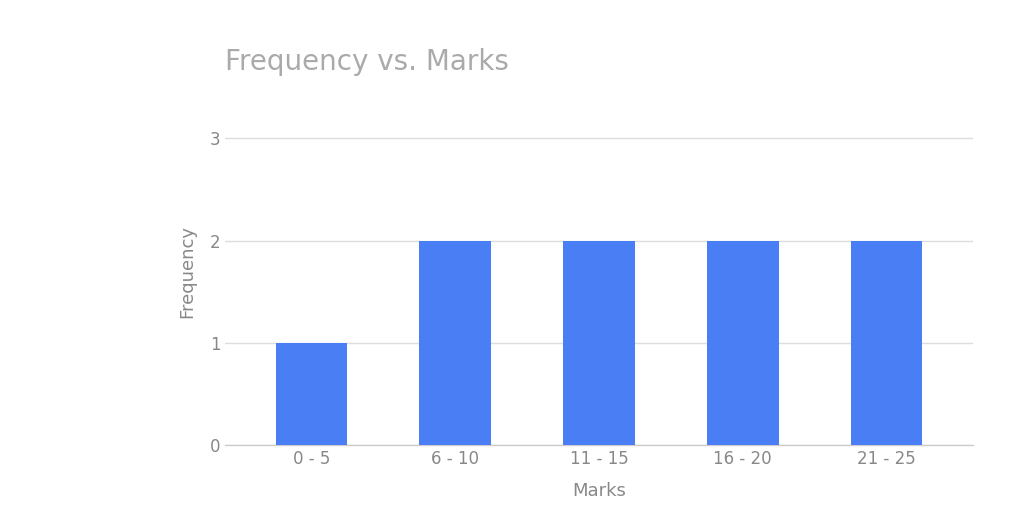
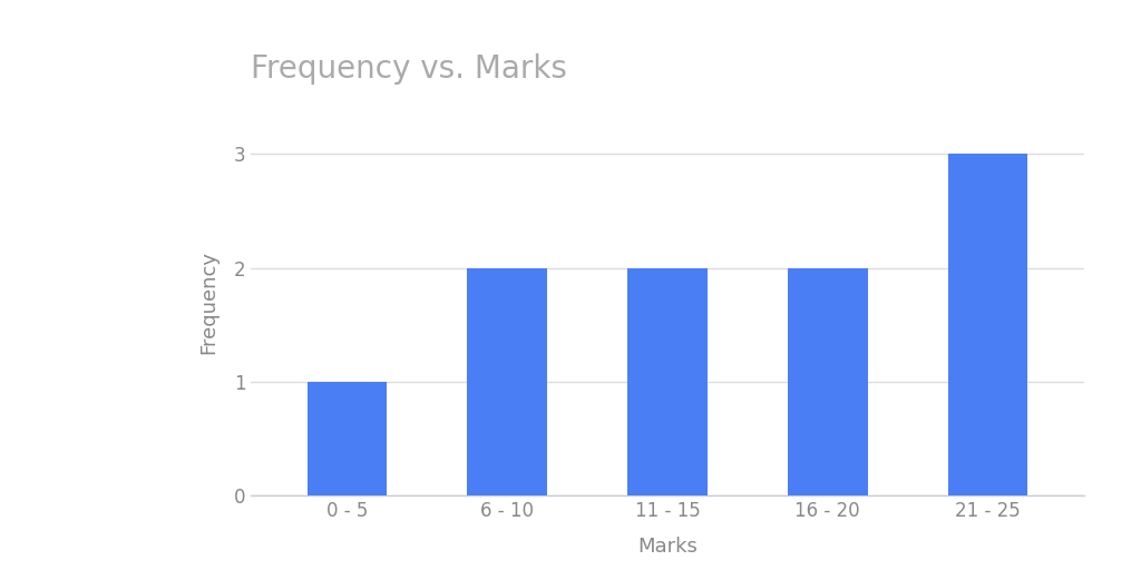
21 - 25: 2 -> 3
